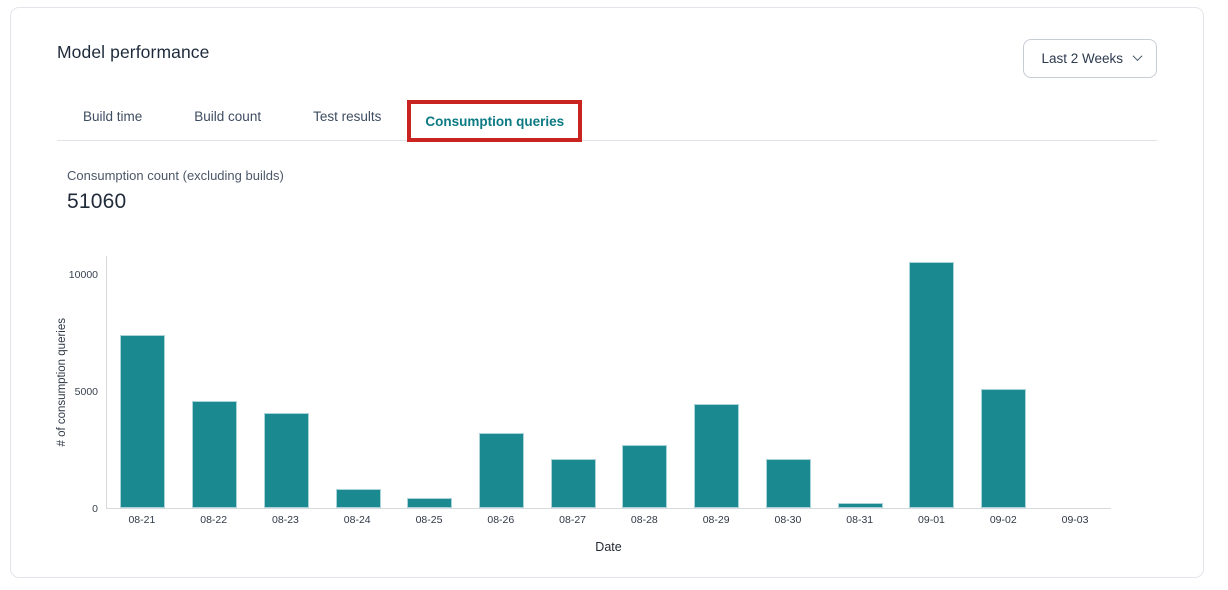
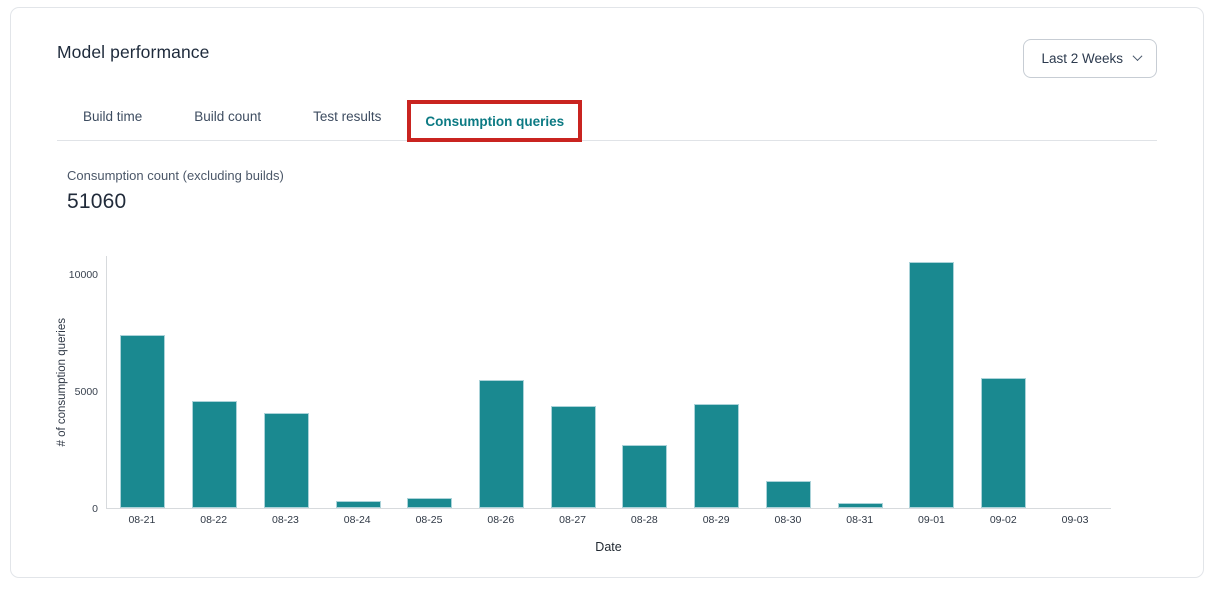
08-24: 800 -> 300
08-26: 3200 -> 5500
08-27: 2100 -> 4300
08-30: 2100 -> 1100
09-02: 5100 -> 5500
